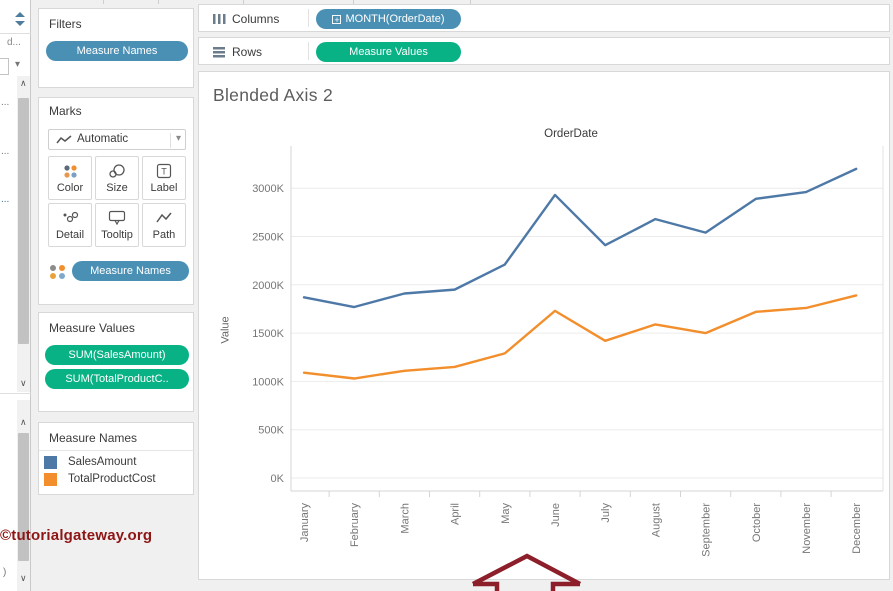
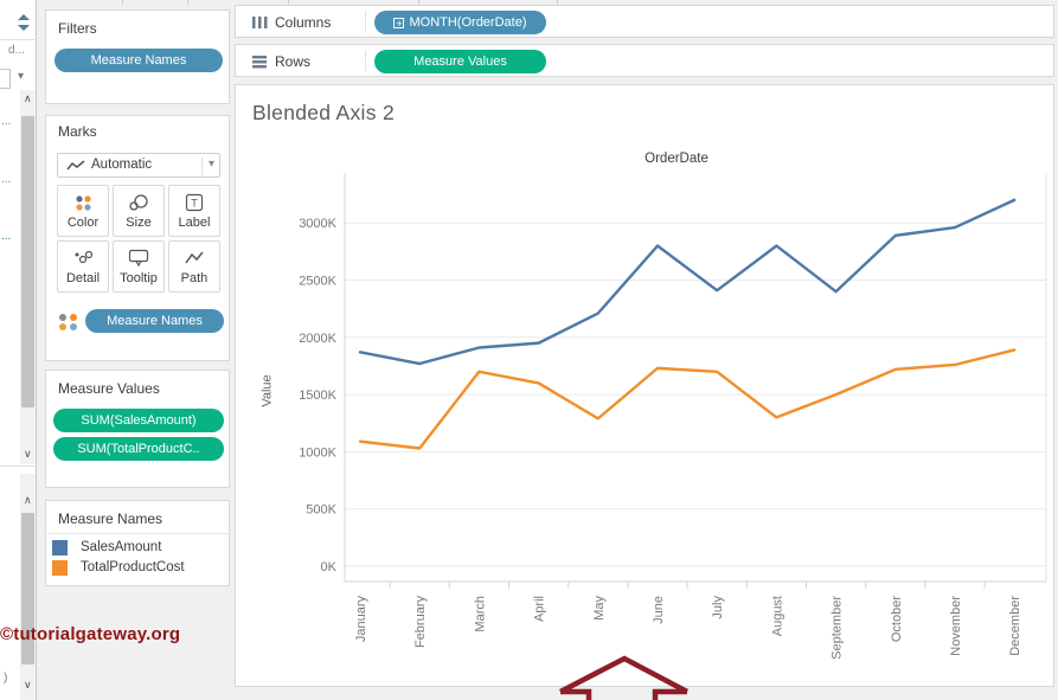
TotalProductCost/March: 1100K -> 1700K
TotalProductCost/April: 1200K -> 1600K
SalesAmount/June: 2900K -> 2800K
TotalProductCost/July: 1400K -> 1700K
SalesAmount/August: 2700K -> 2800K
TotalProductCost/August: 1600K -> 1300K
SalesAmount/September: 2500K -> 2400K
